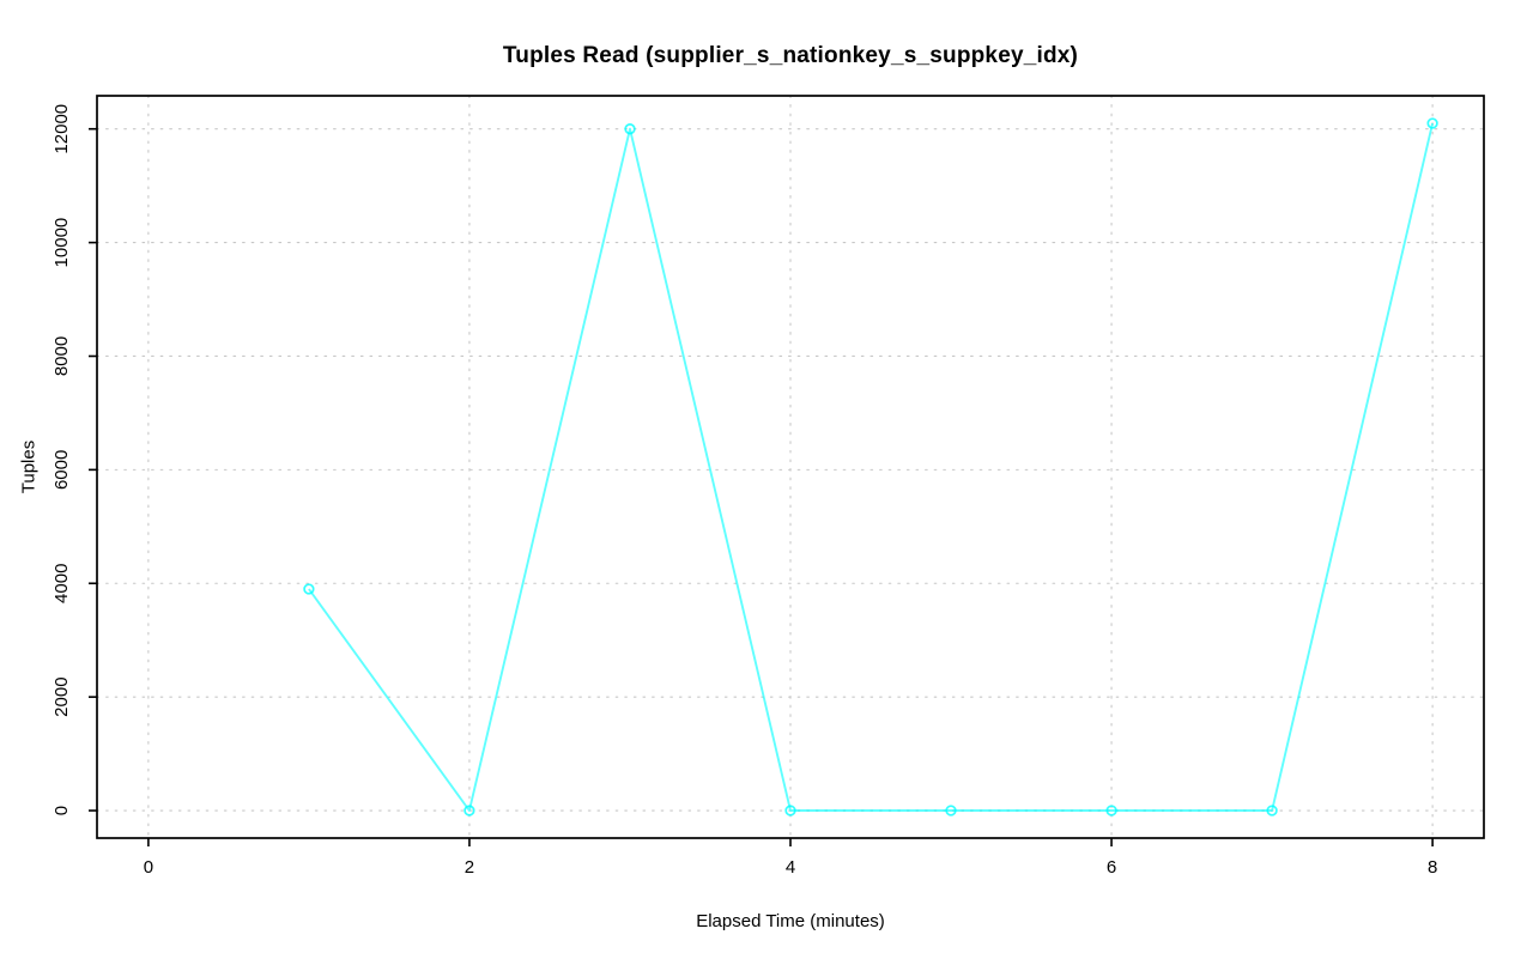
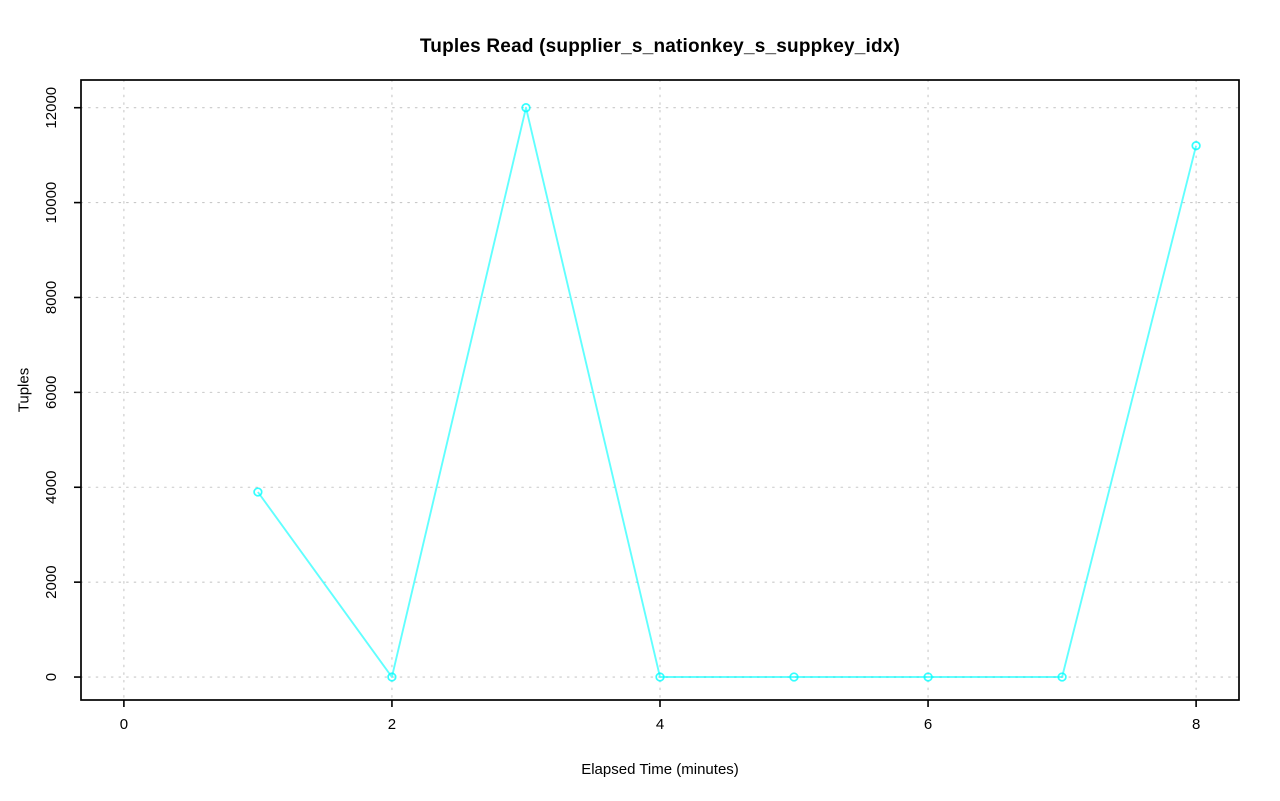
8: 12100 -> 11200
